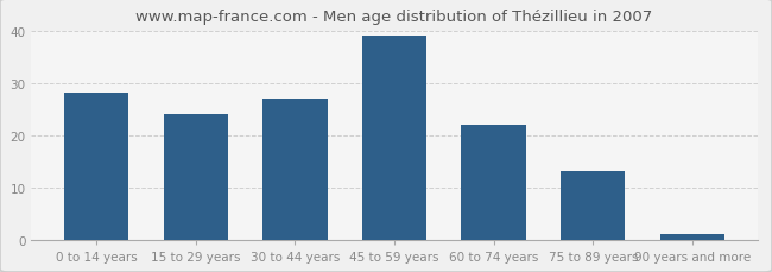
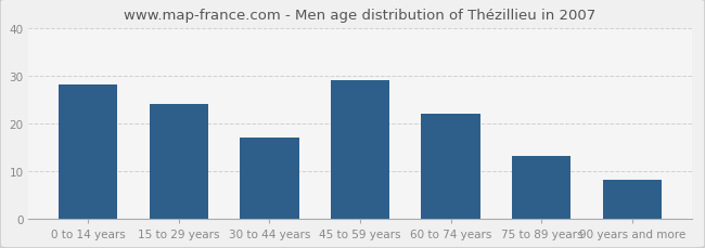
30 to 44 years: 27 -> 17
45 to 59 years: 39 -> 29
90 years and more: 1 -> 8
